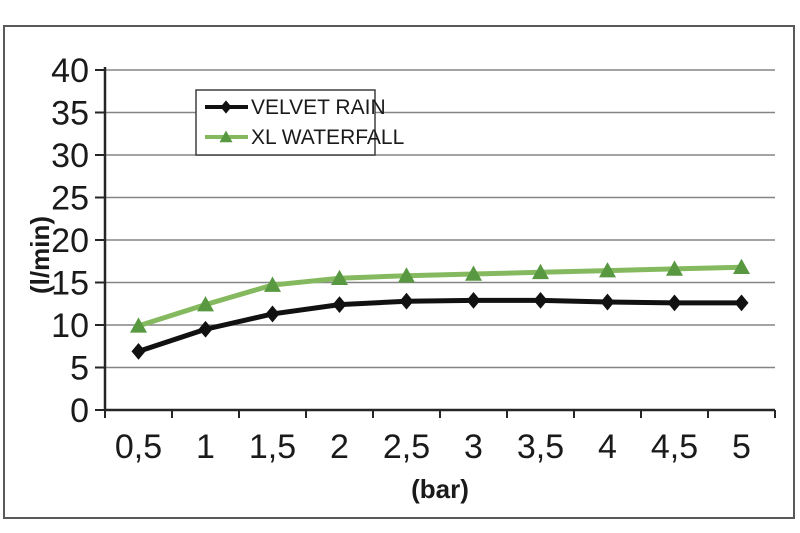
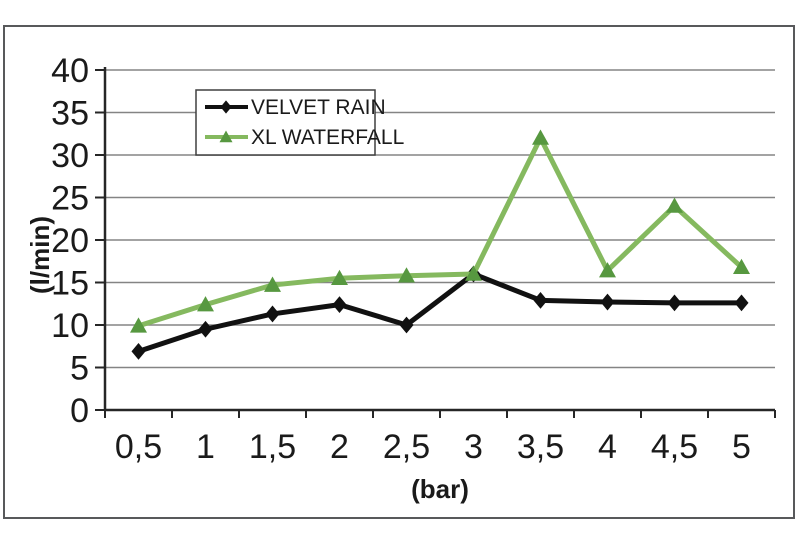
VELVET RAIN/2,5: 13 -> 10
VELVET RAIN/3: 13 -> 16
XL WATERFALL/3,5: 16 -> 32
XL WATERFALL/4,5: 17 -> 24
